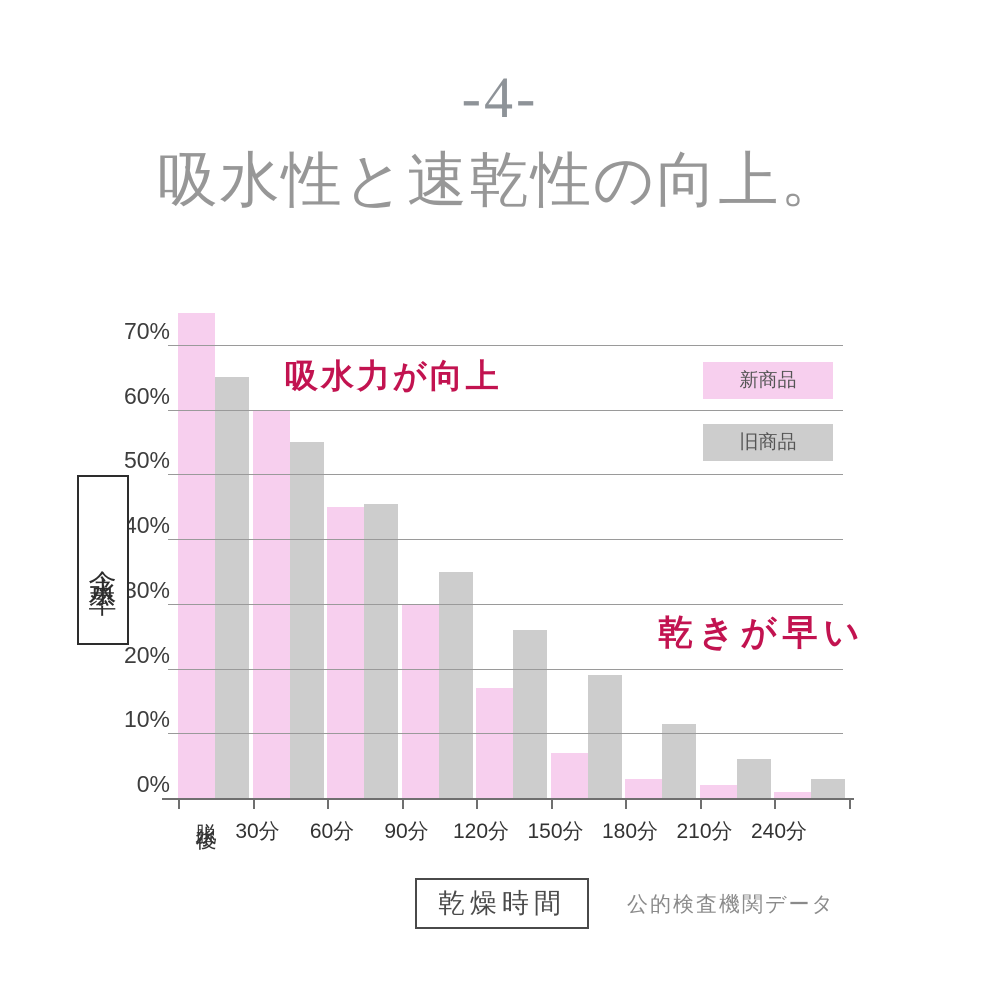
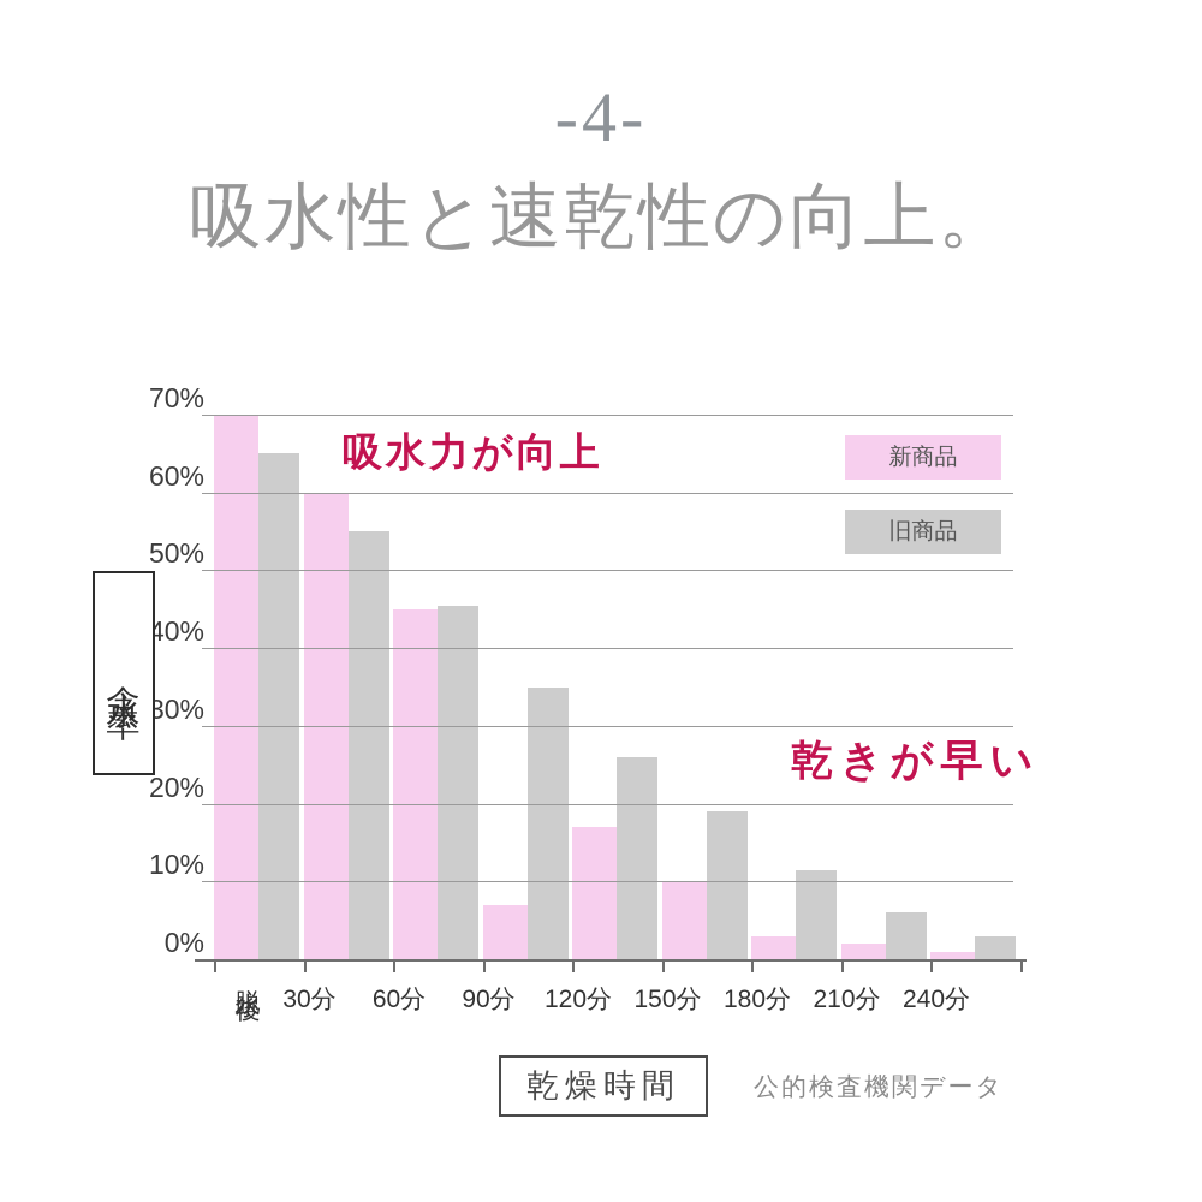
新商品/脱水後: 75% -> 70%
新商品/90分: 30% -> 7%
新商品/150分: 7% -> 10%
